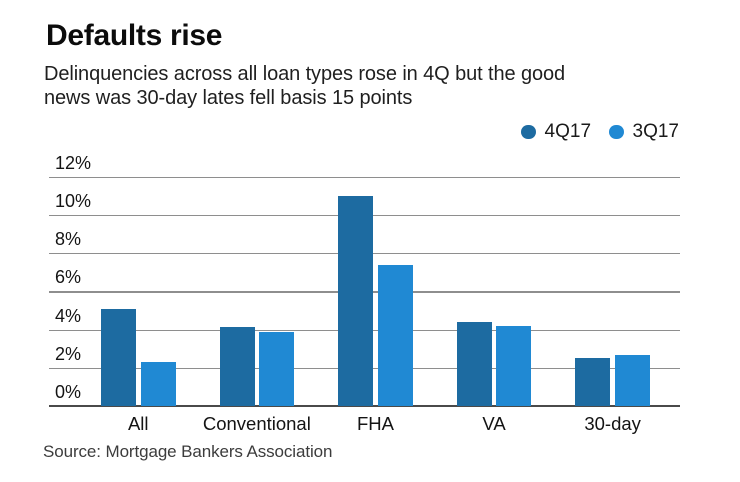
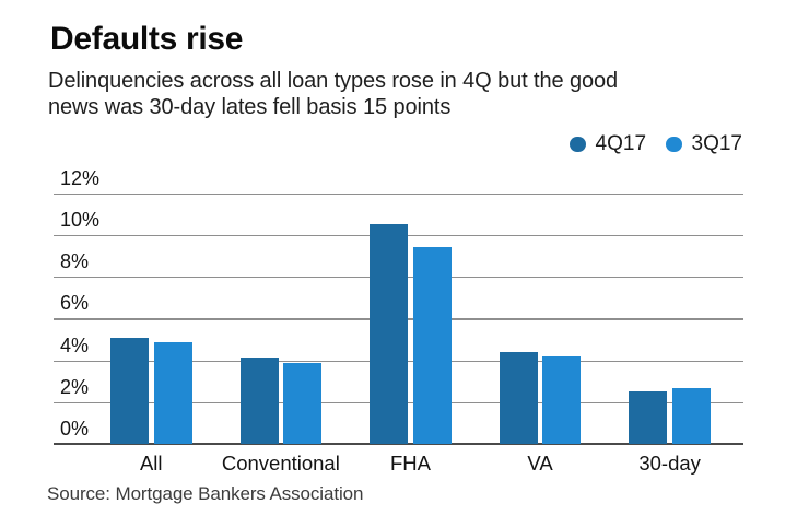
3Q17/All: 2.3% -> 4.8%
4Q17/FHA: 11.0% -> 10.5%
3Q17/FHA: 7.4% -> 9.4%
